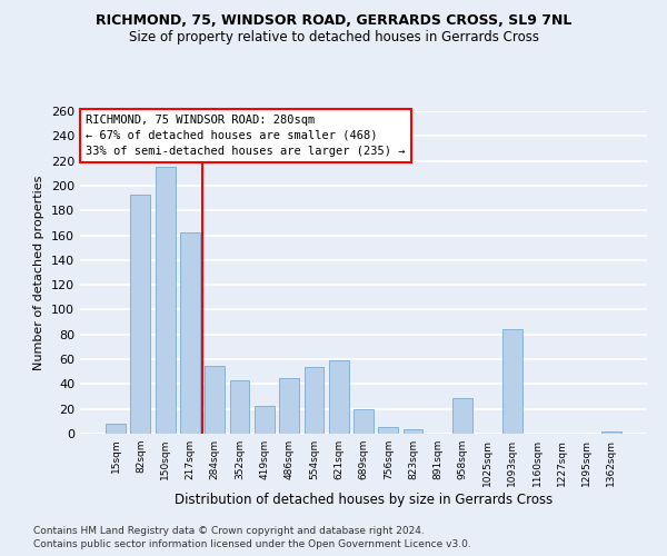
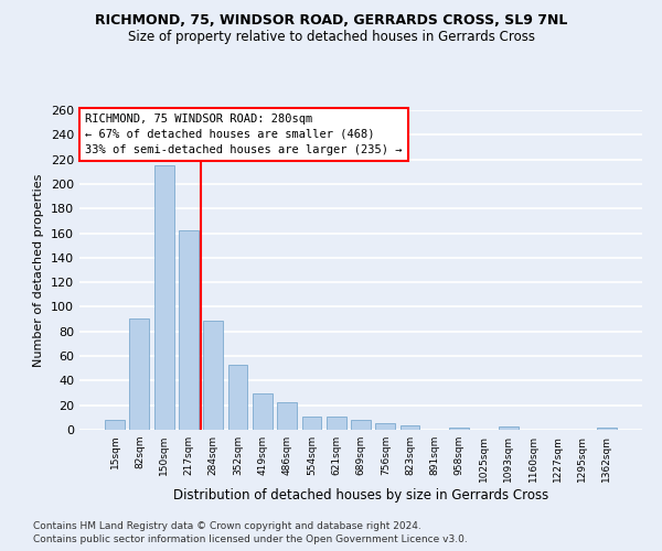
82sqm: 193 -> 91
284sqm: 55 -> 89
352sqm: 43 -> 53
419sqm: 22 -> 30
486sqm: 45 -> 22
554sqm: 54 -> 11
621sqm: 59 -> 11
689sqm: 20 -> 8
958sqm: 29 -> 2
1093sqm: 84 -> 3
